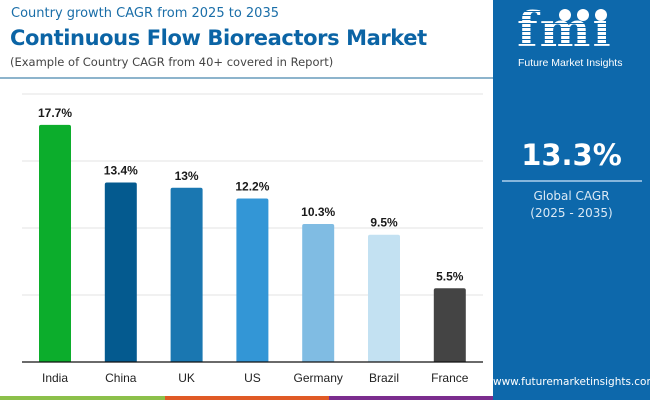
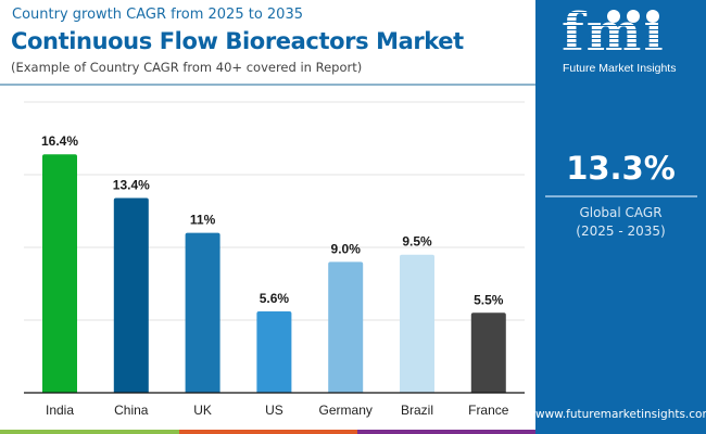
India: 17.7% -> 16.4%
UK: 13% -> 11%
US: 12.2% -> 5.6%
Germany: 10.3% -> 9.0%
